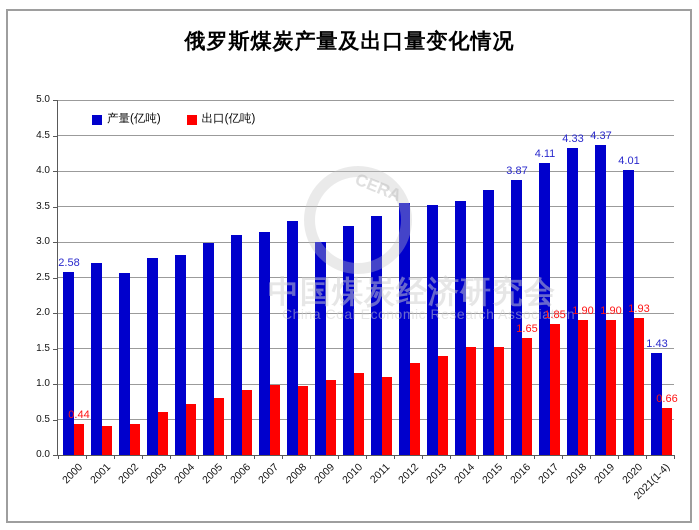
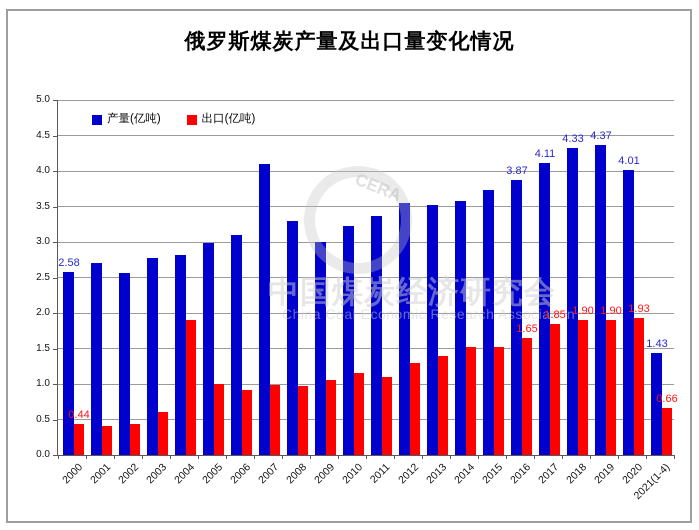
出口(亿吨)/2004: 0.7 -> 1.9
出口(亿吨)/2005: 0.8 -> 1.0
产量(亿吨)/2007: 3.1 -> 4.1
